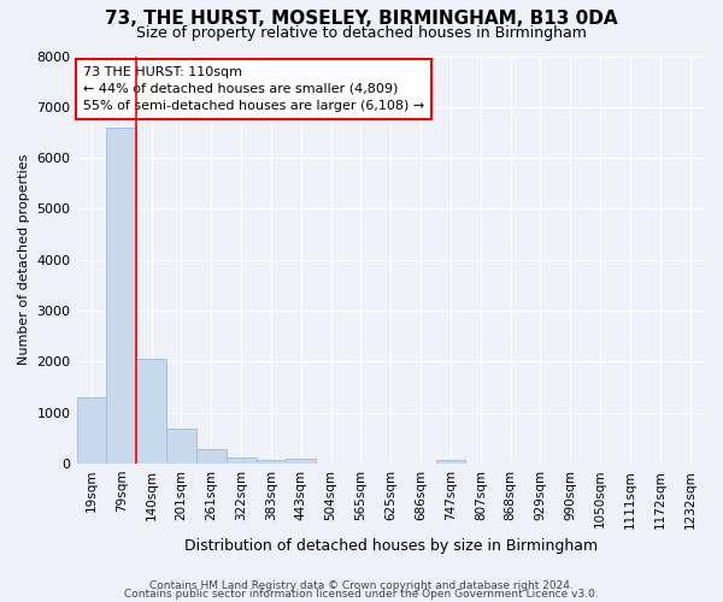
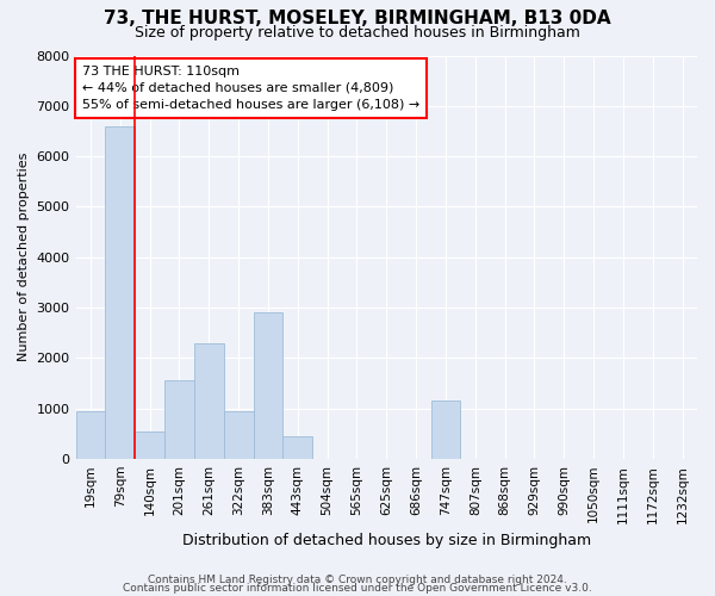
19sqm: 1300 -> 950
140sqm: 2060 -> 550
201sqm: 680 -> 1550
261sqm: 290 -> 2300
322sqm: 130 -> 950
383sqm: 80 -> 2900
443sqm: 100 -> 450
747sqm: 70 -> 1150
